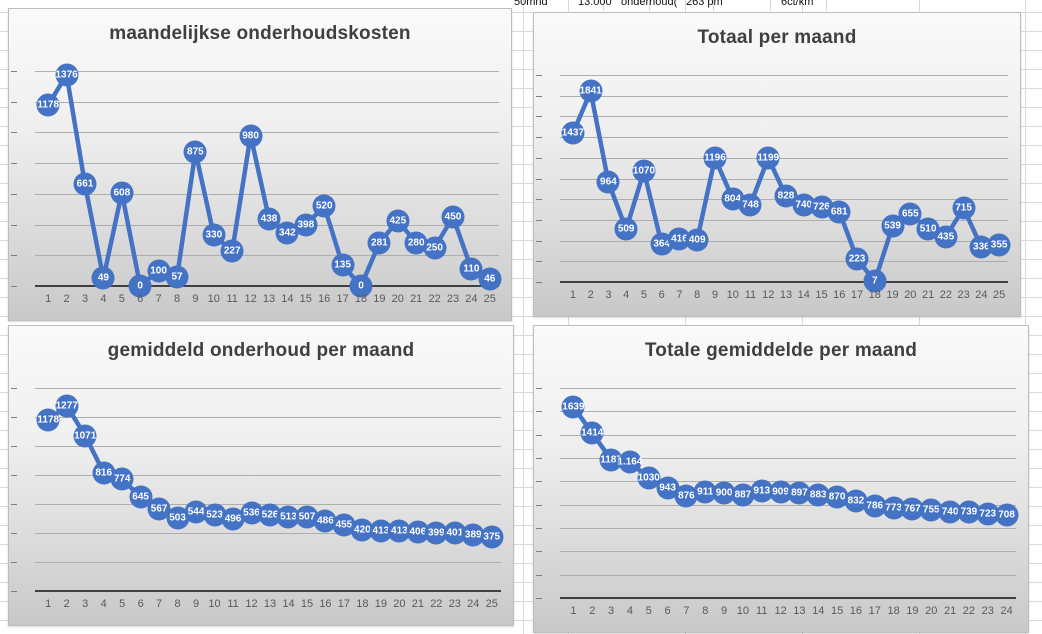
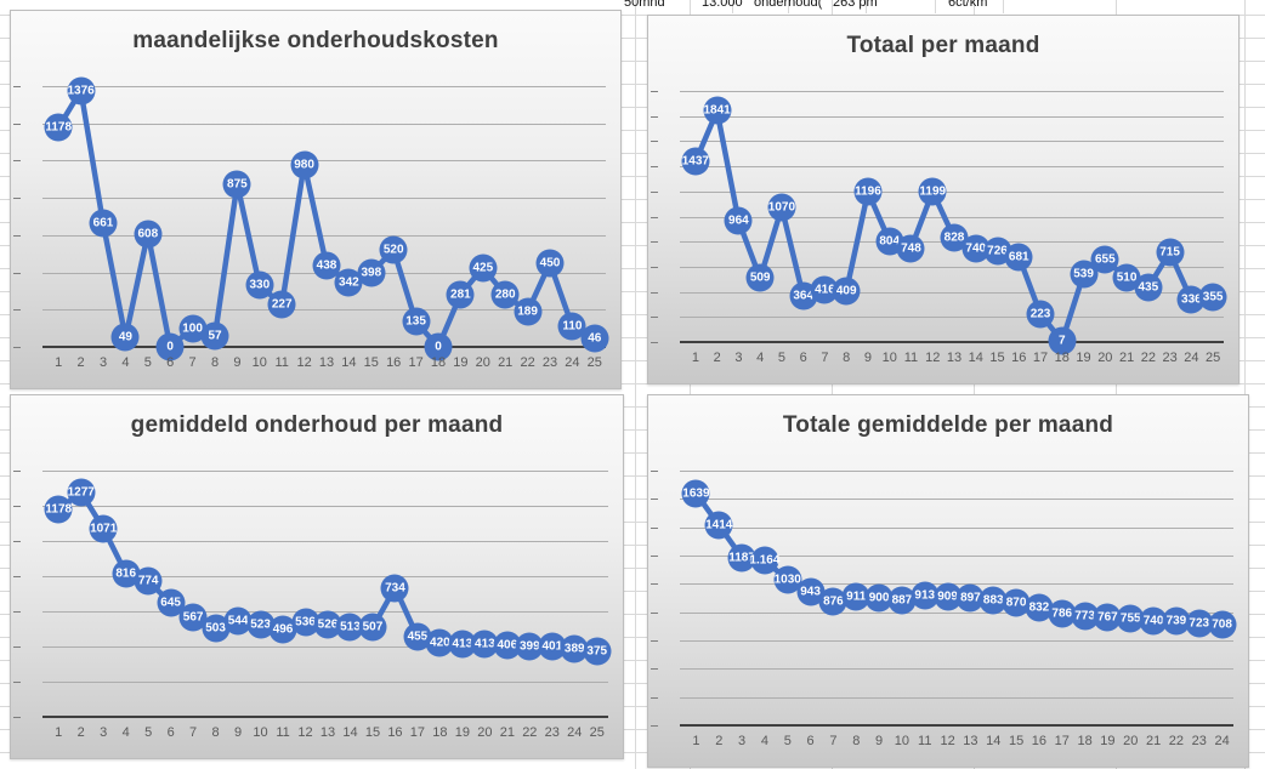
maandelijkse onderhoudskosten/22: 250 -> 189
gemiddeld onderhoud per maand/16: 486 -> 734
